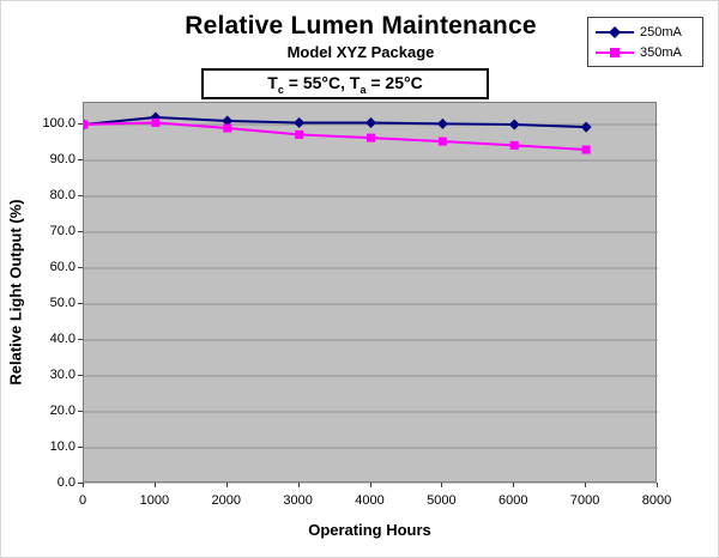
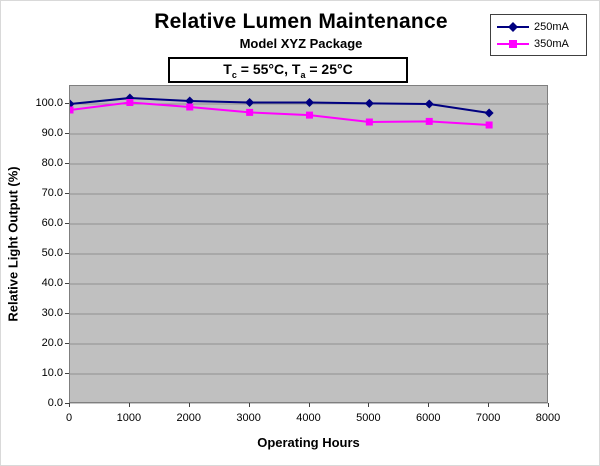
350mA/0: 100 -> 98
350mA/5000: 95 -> 94
250mA/7000: 99 -> 97
